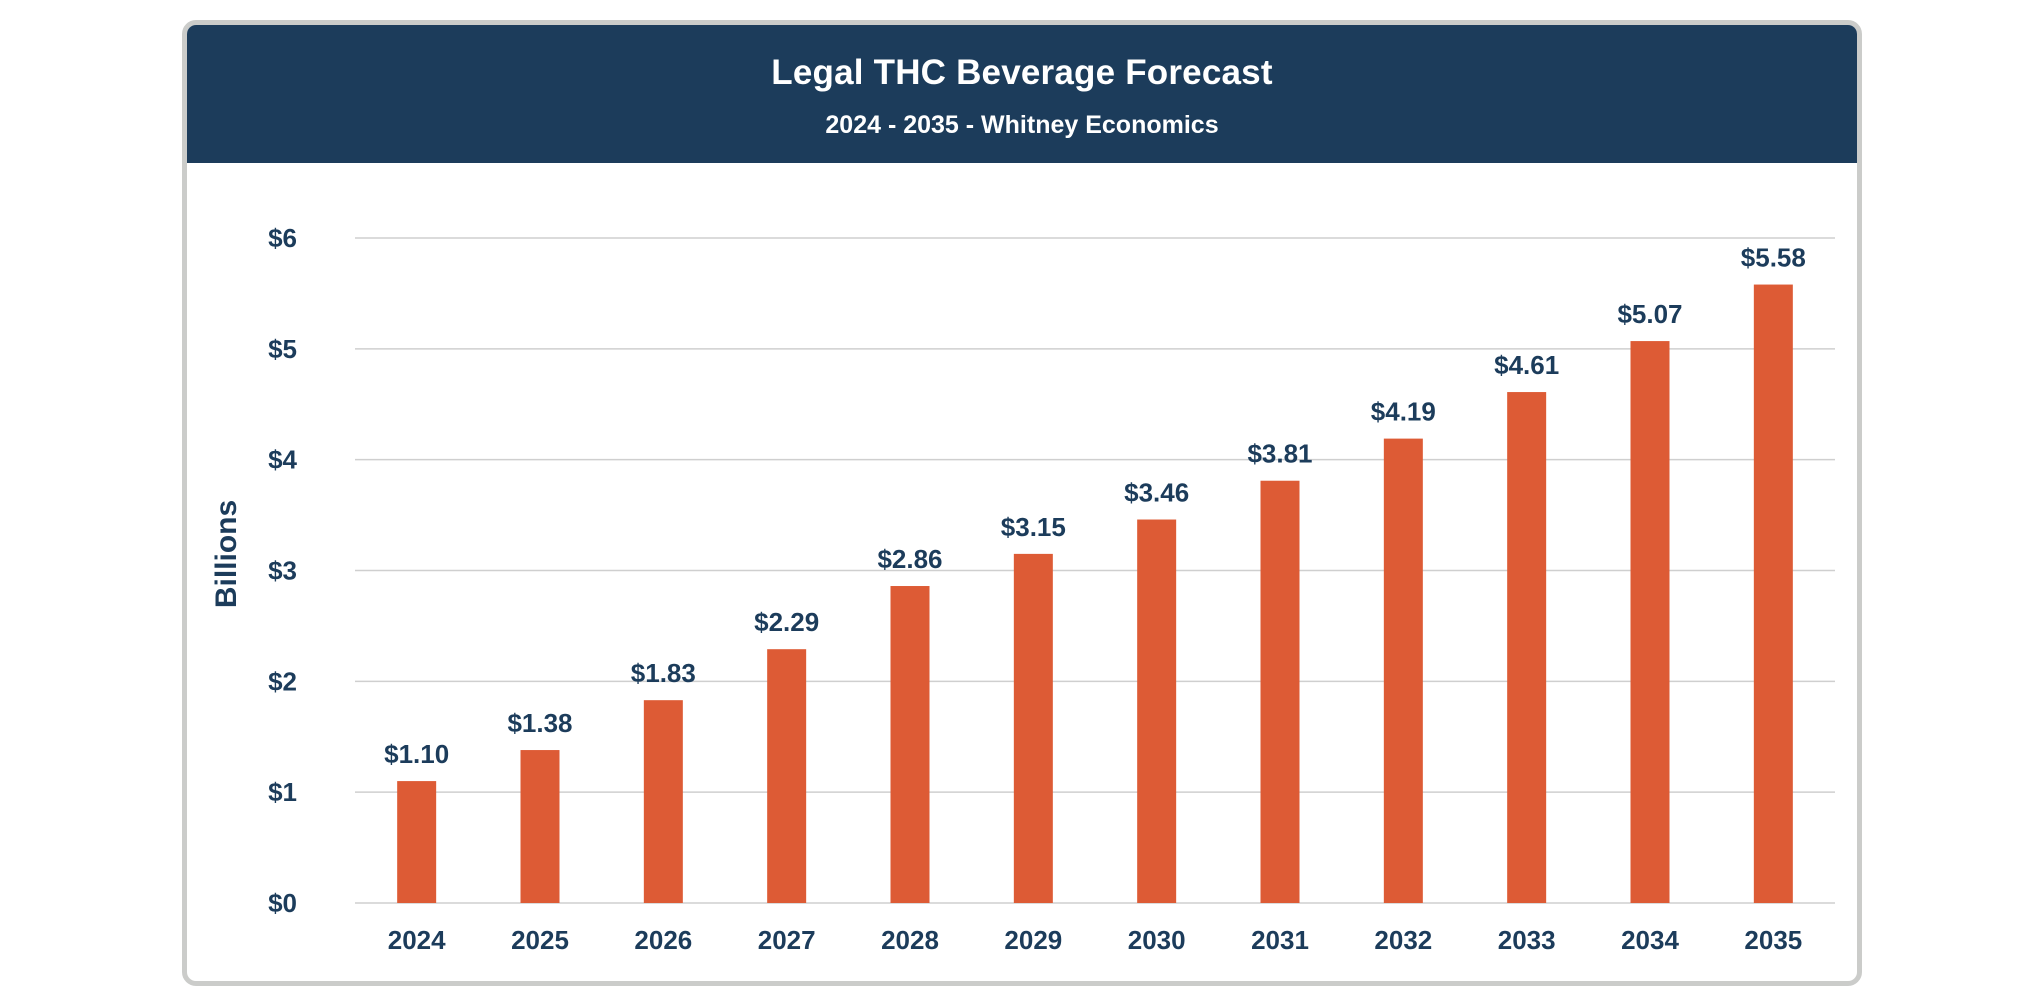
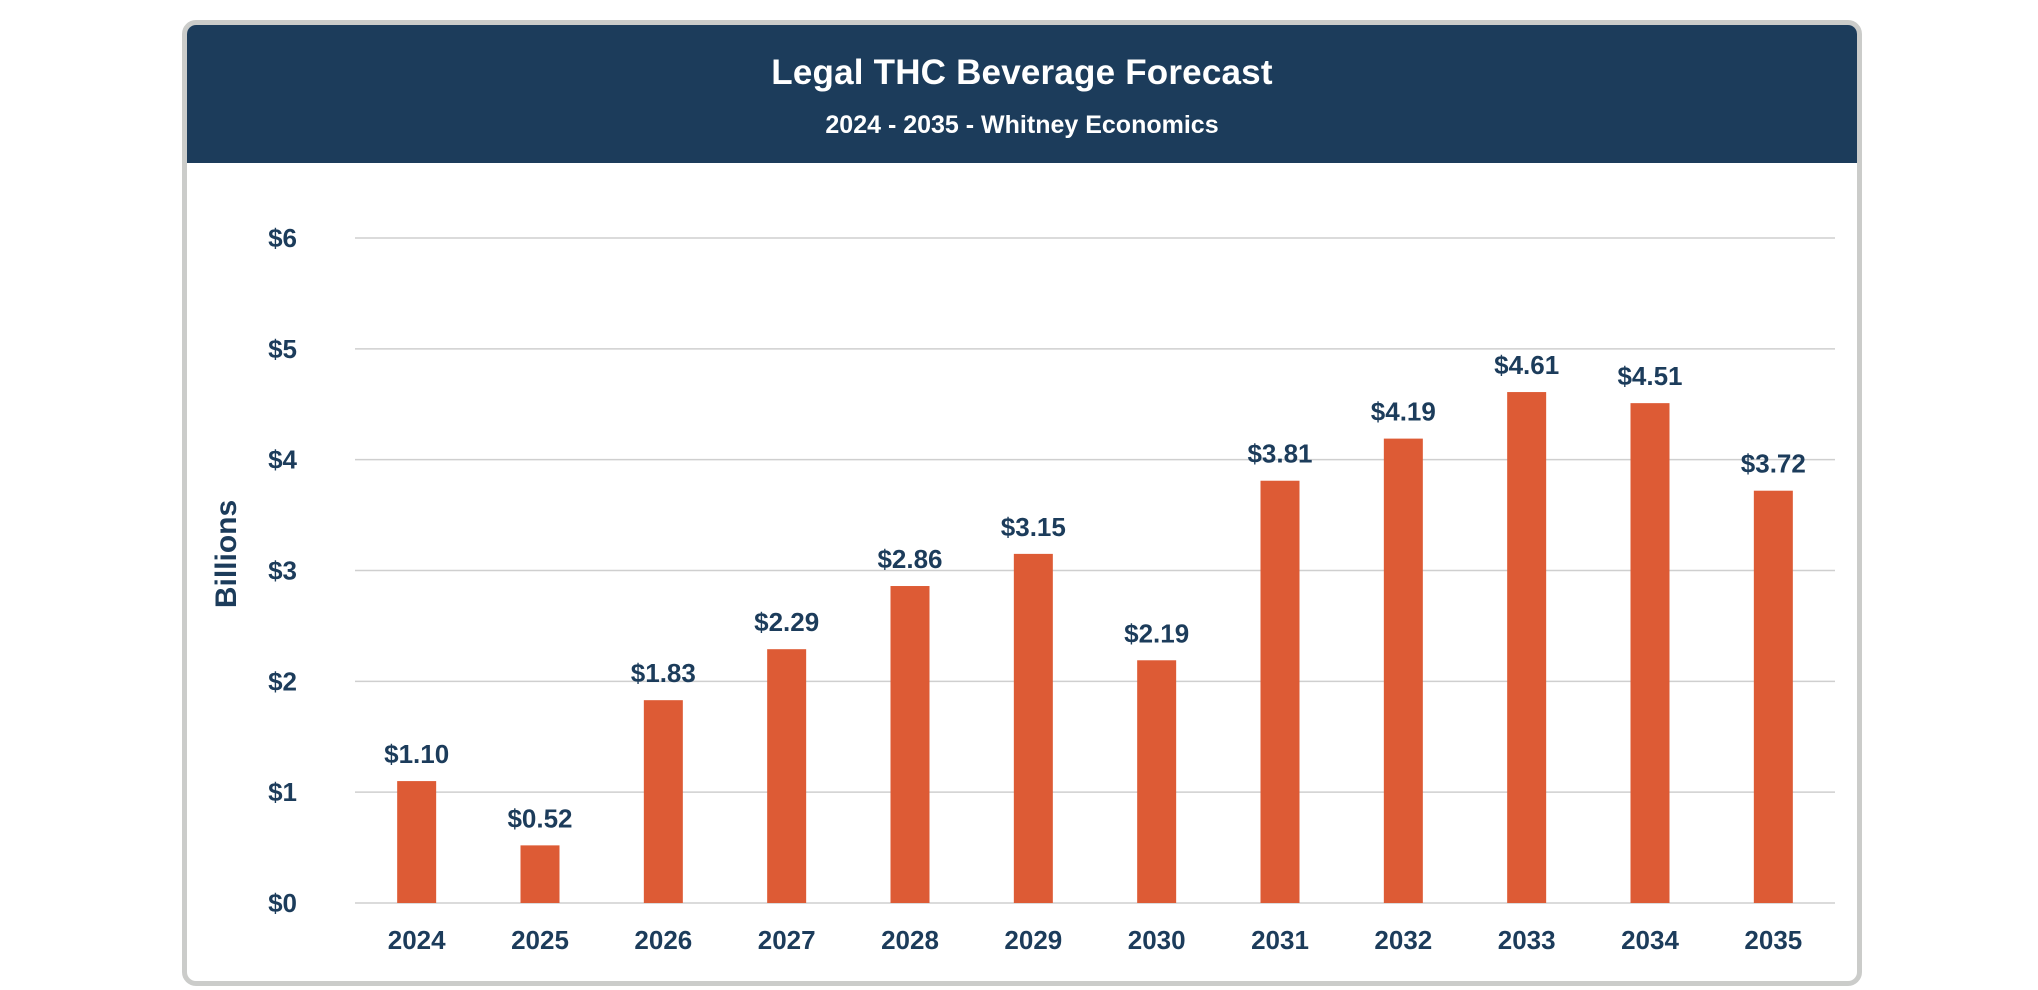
2025: $1.38 -> $0.52
2030: $3.46 -> $2.19
2034: $5.07 -> $4.51
2035: $5.58 -> $3.72
